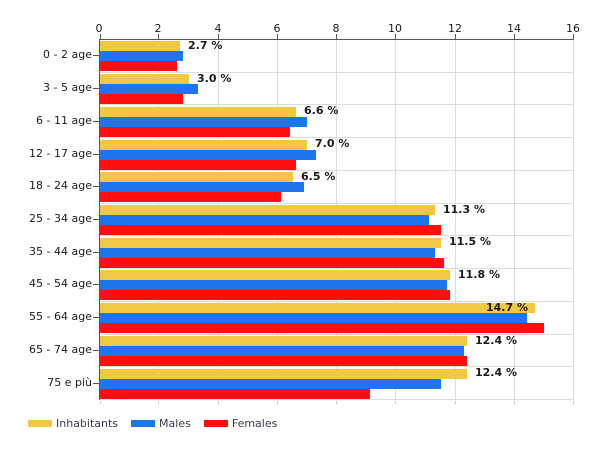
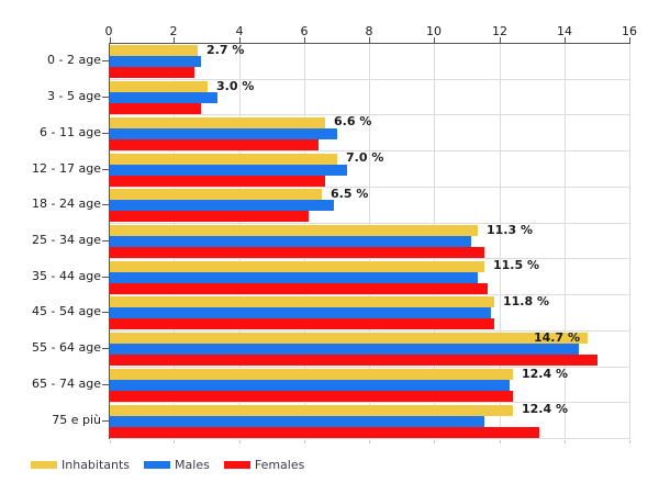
Females/75 e più: 9.1 -> 13.2
